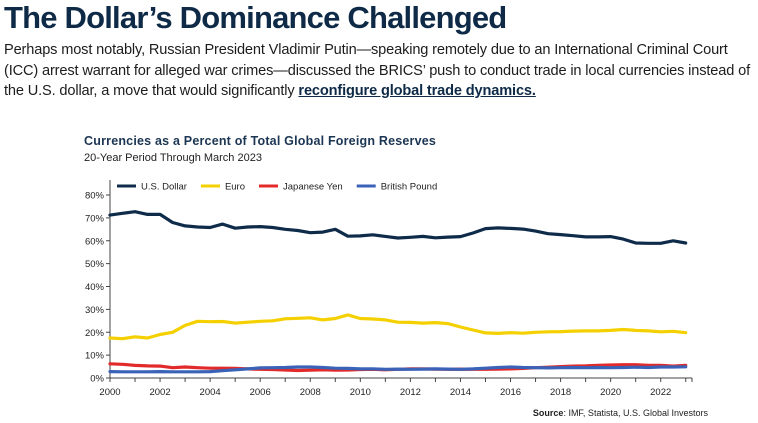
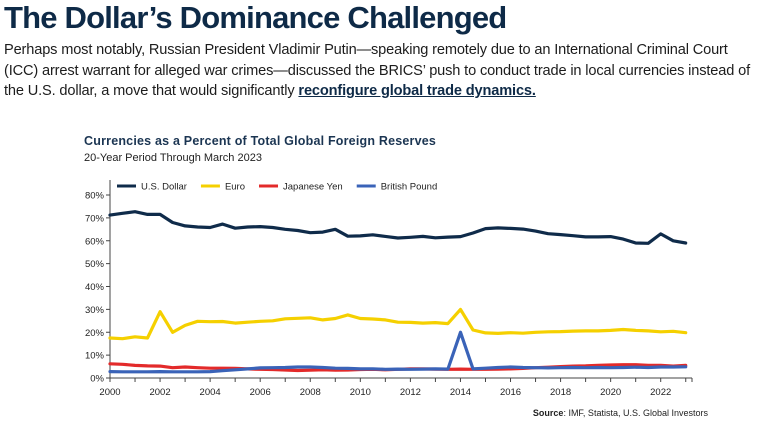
Euro/2002: 19% -> 29%
Euro/2014: 22% -> 30%
British Pound/2014: 4% -> 20%
U.S. Dollar/2022: 59% -> 63%
